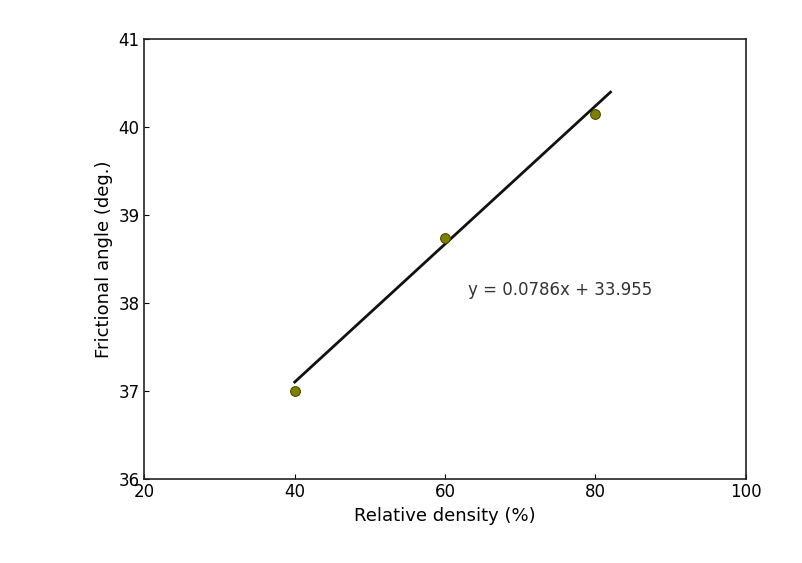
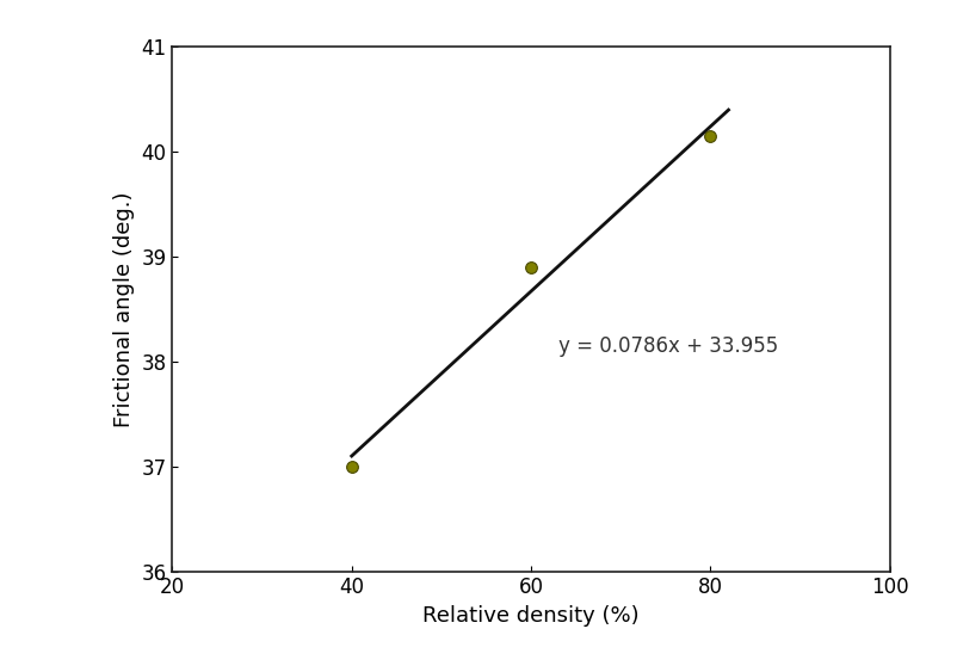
60: 38.74 -> 38.90
